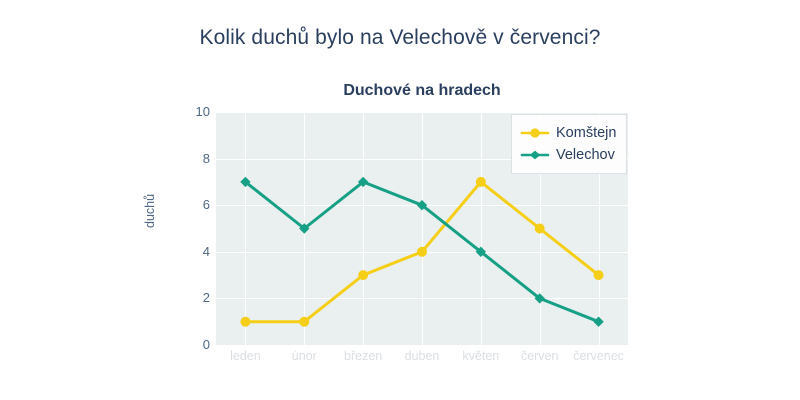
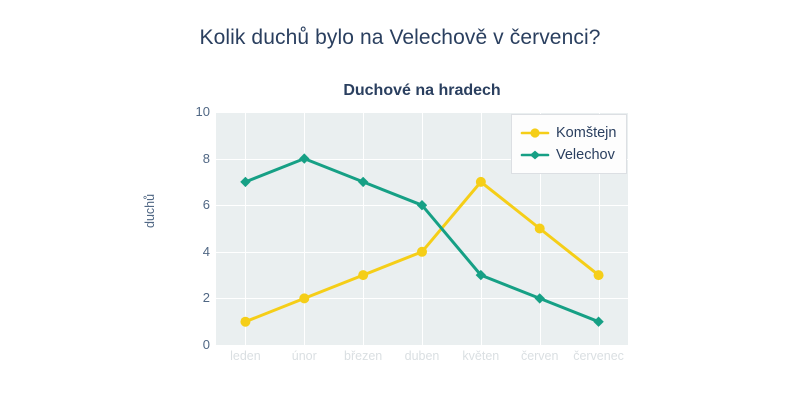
Komštejn/únor: 1 -> 2
Velechov/únor: 5 -> 8
Velechov/květen: 4 -> 3
